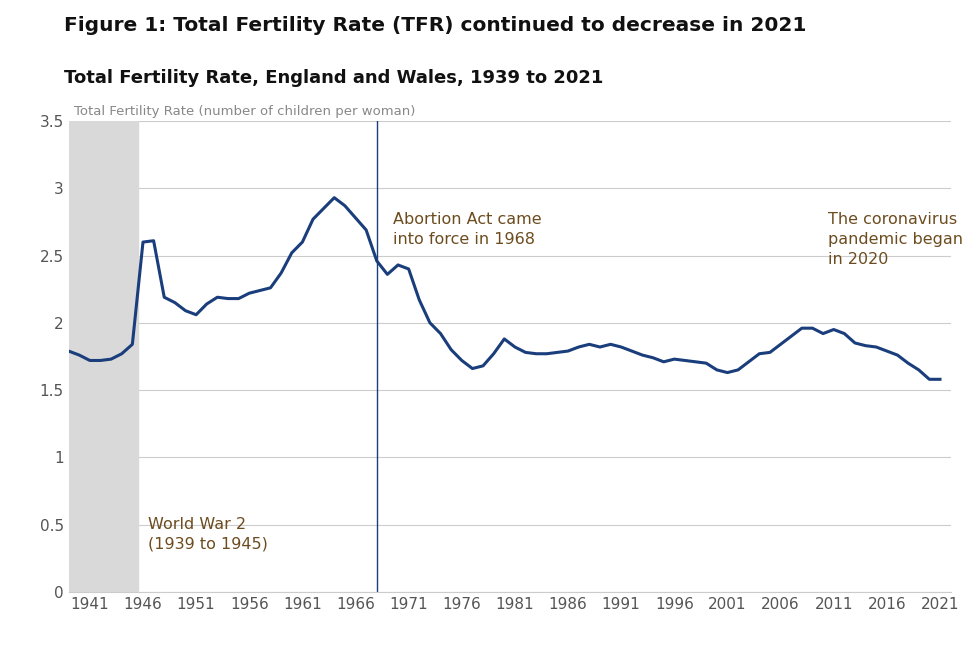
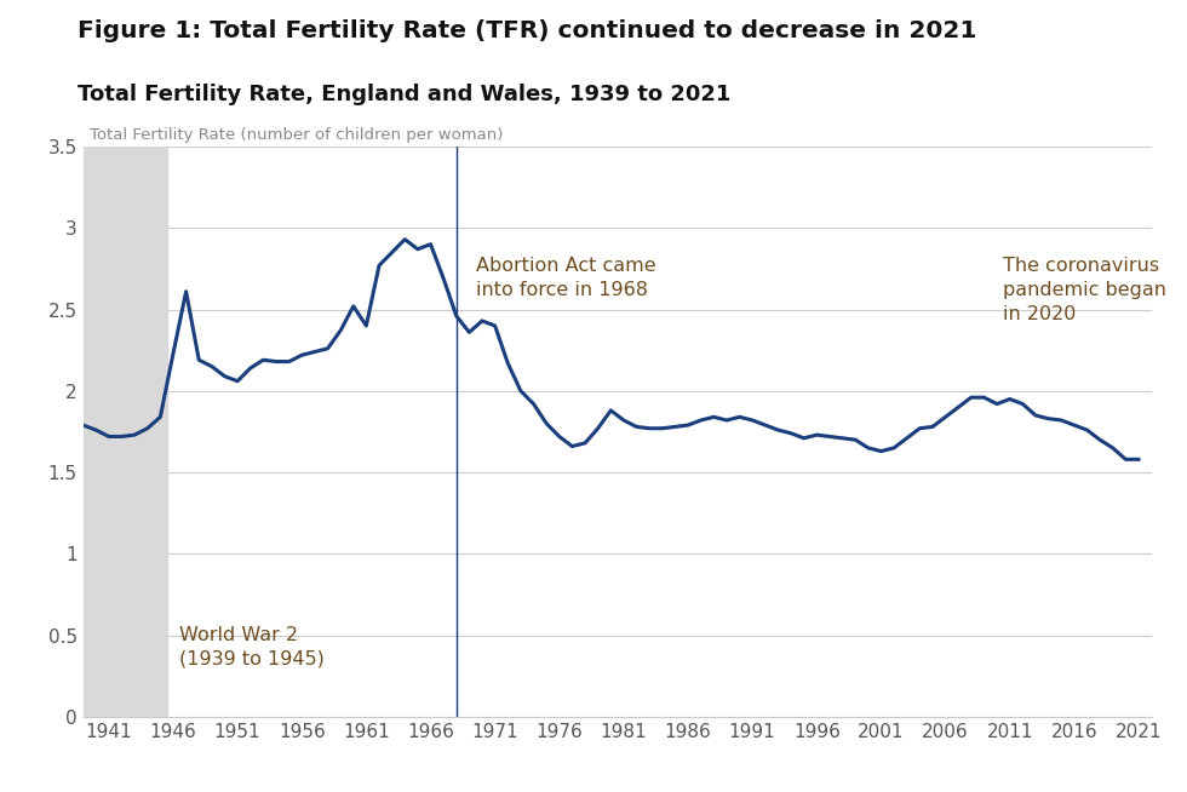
1946: 2.60 -> 2.23
1961: 2.60 -> 2.40
1966: 2.78 -> 2.90
